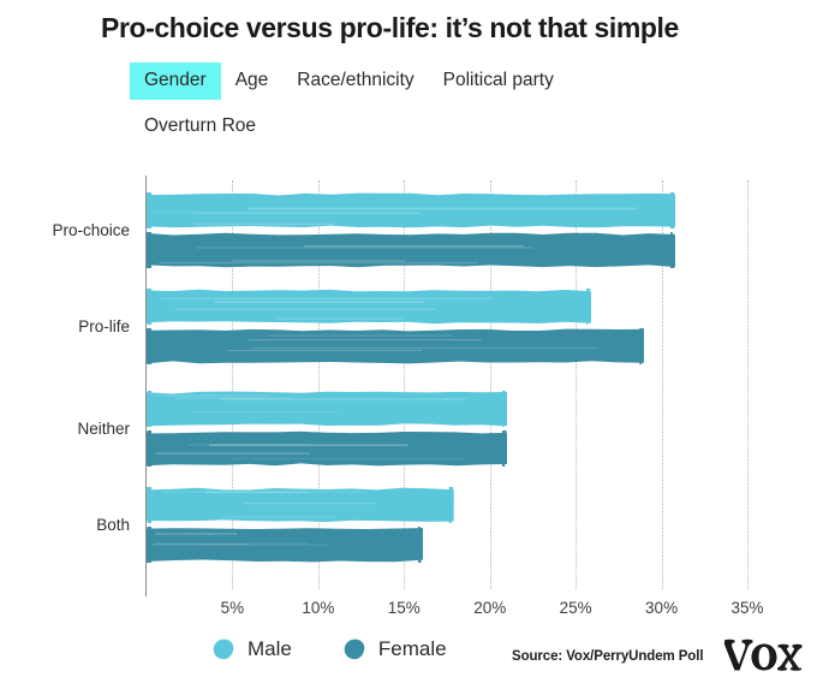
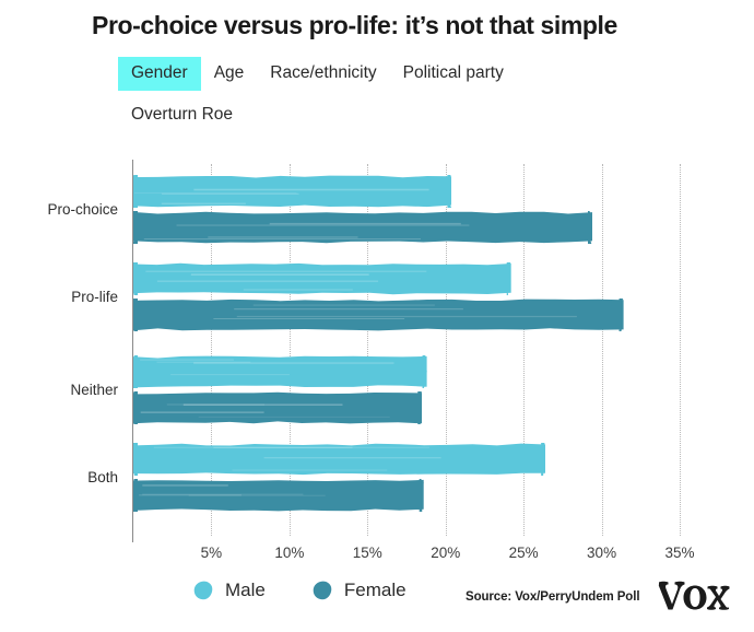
Male/Pro-choice: 30.8% -> 20.4%
Female/Pro-choice: 30.8% -> 29.4%
Male/Pro-life: 25.9% -> 24.2%
Female/Pro-life: 29.0% -> 31.4%
Male/Neither: 21.0% -> 18.8%
Female/Neither: 21.0% -> 18.5%
Male/Both: 17.9% -> 26.4%
Female/Both: 16.1% -> 18.6%
